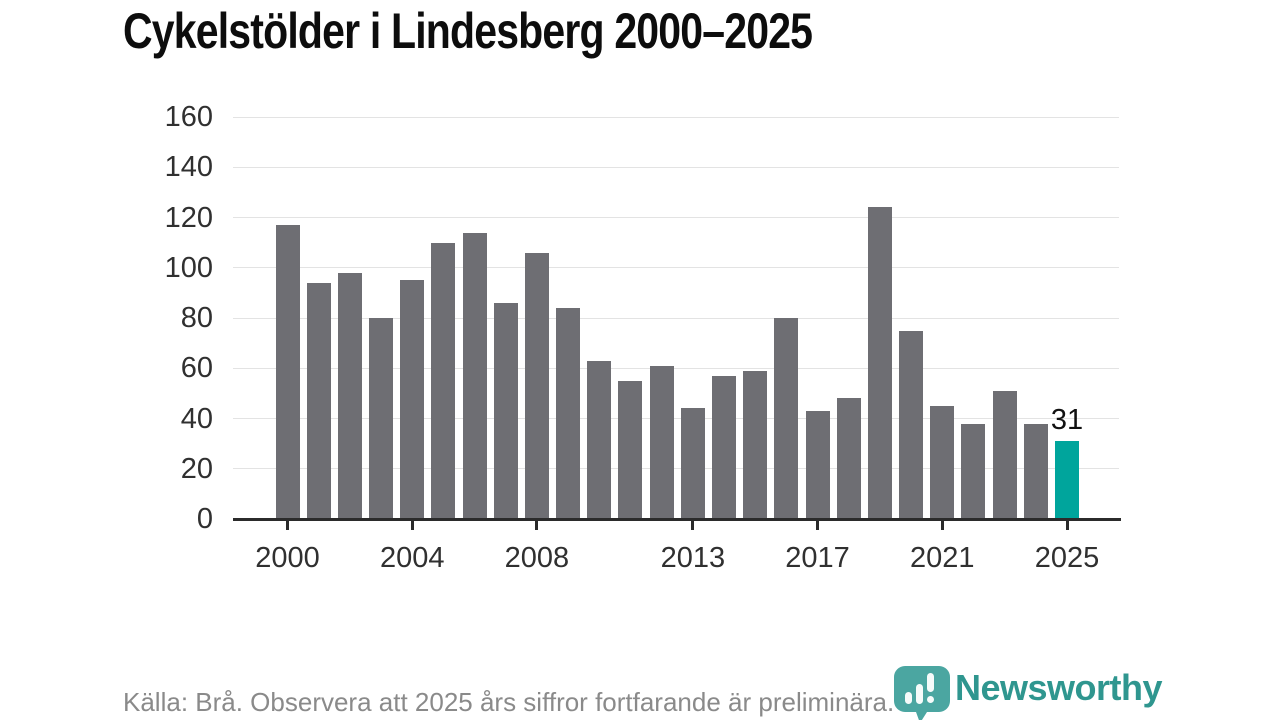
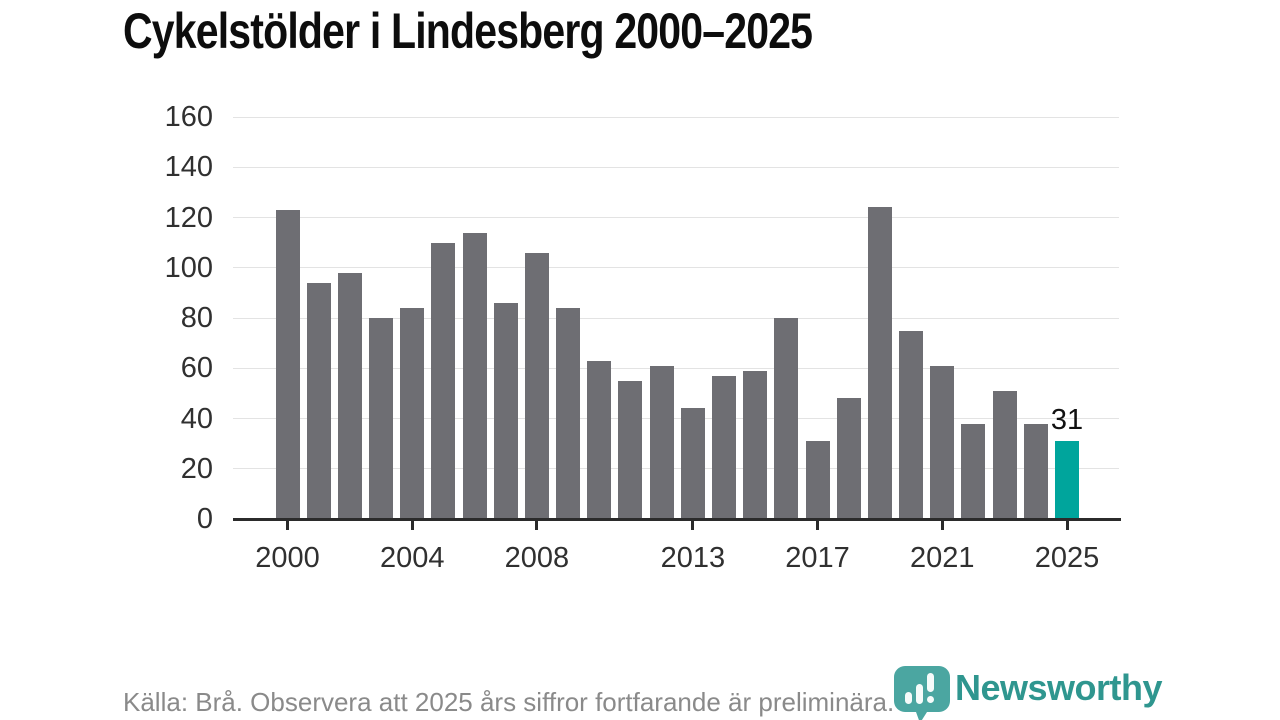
2000: 117 -> 123
2004: 95 -> 84
2017: 43 -> 31
2021: 45 -> 61
